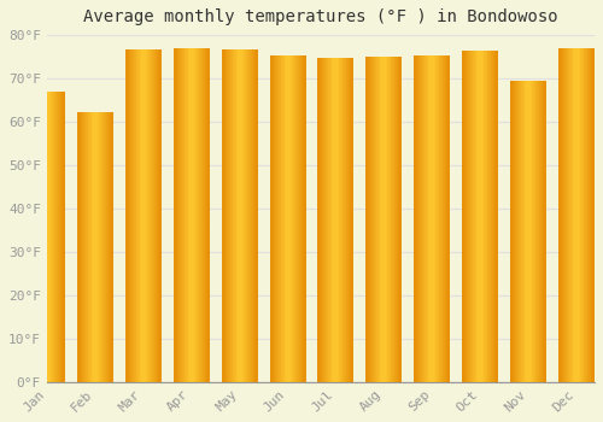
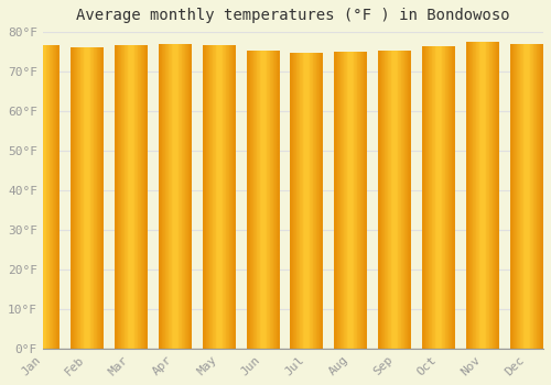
Jan: 67.0°F -> 76.5°F
Feb: 62.0°F -> 76.1°F
Nov: 69.5°F -> 77.5°F
